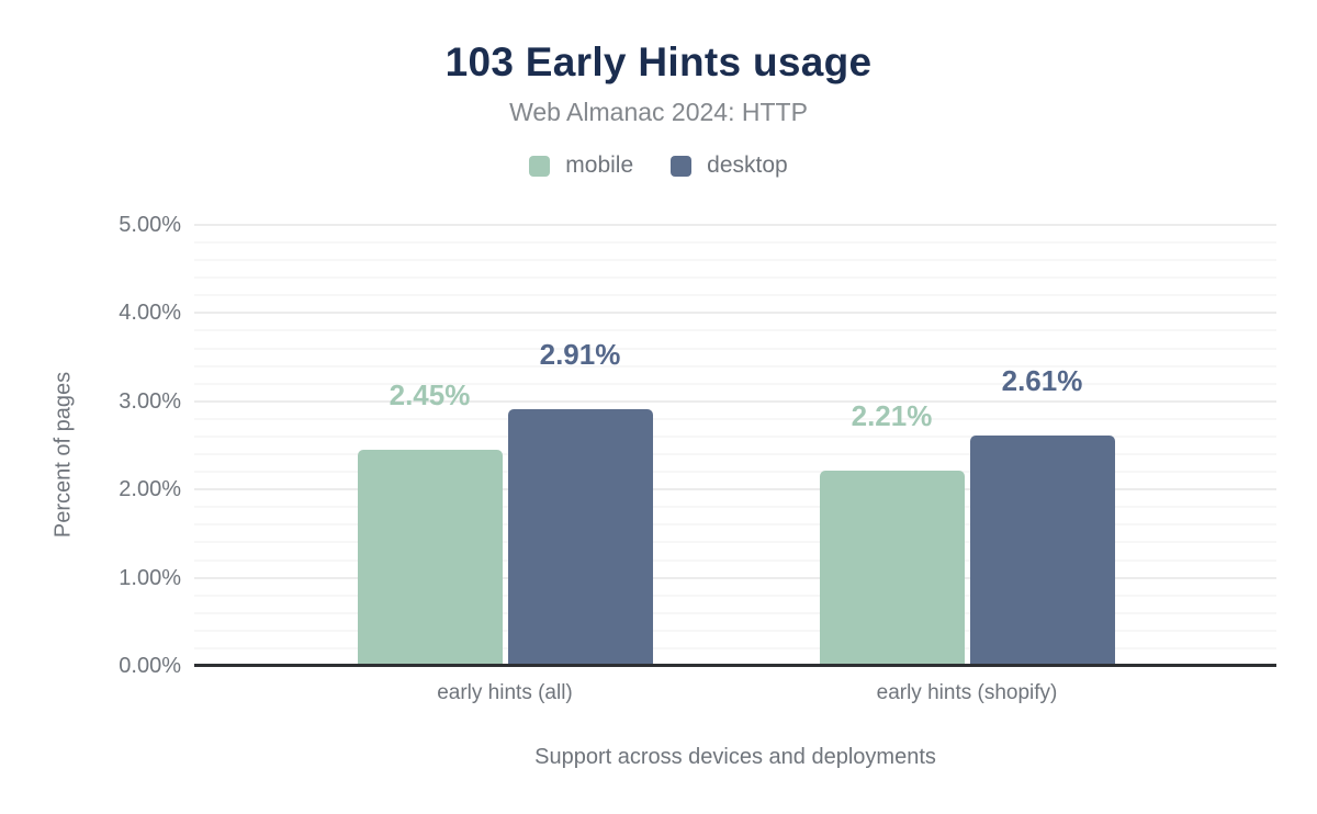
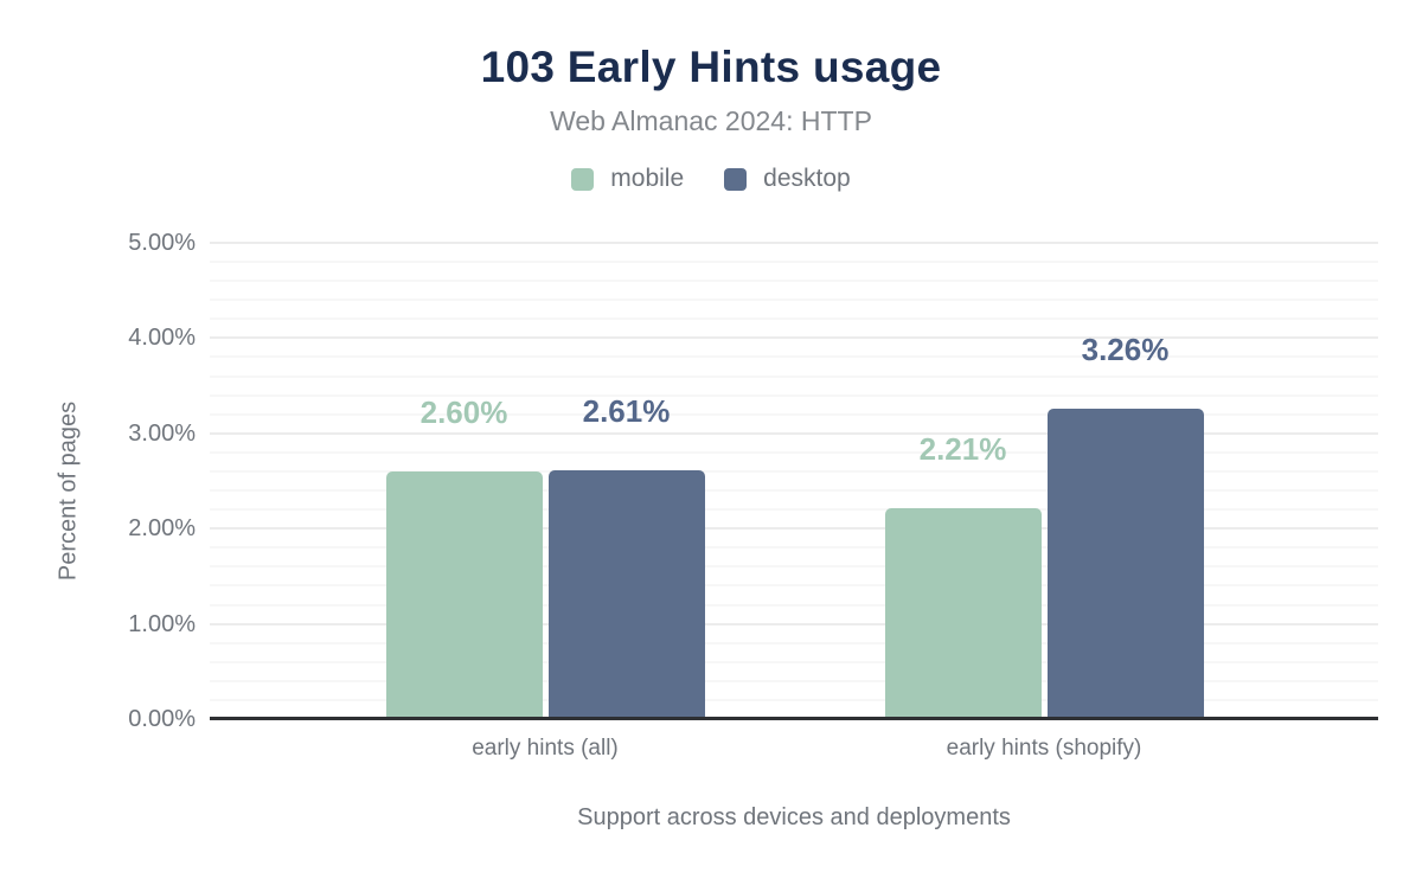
mobile/early hints (all): 2.45% -> 2.60%
desktop/early hints (all): 2.91% -> 2.61%
desktop/early hints (shopify): 2.61% -> 3.26%
